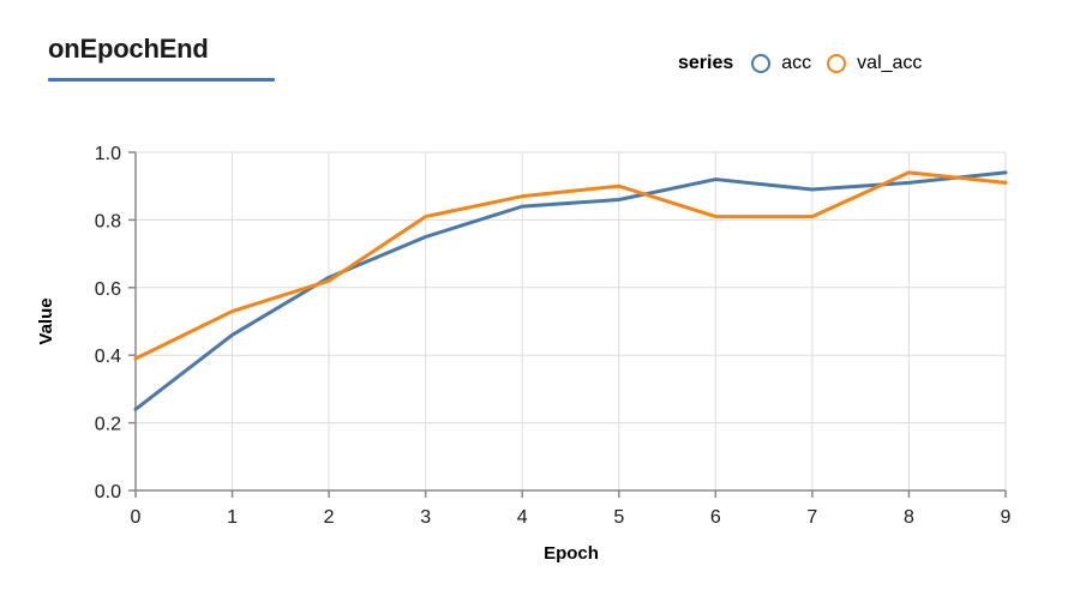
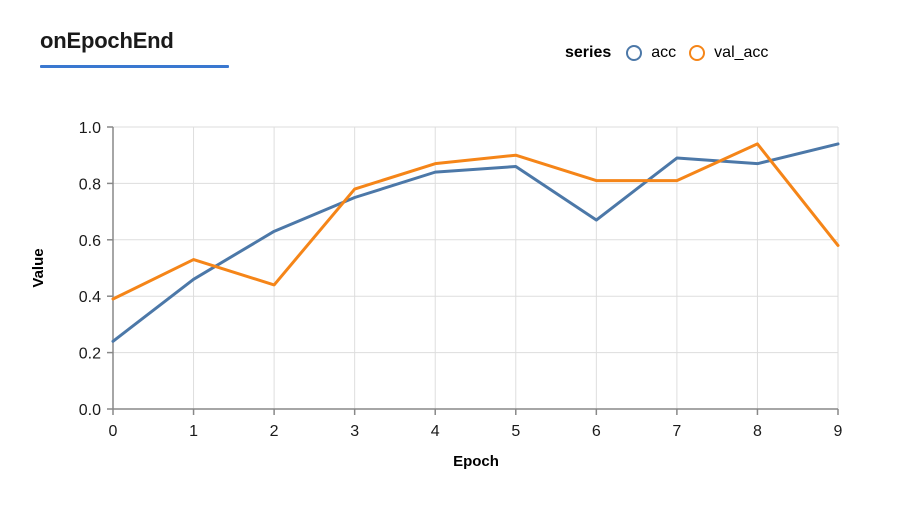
val_acc/2: 0.62 -> 0.44
val_acc/3: 0.81 -> 0.78
acc/6: 0.92 -> 0.67
acc/8: 0.91 -> 0.87
val_acc/9: 0.91 -> 0.58
